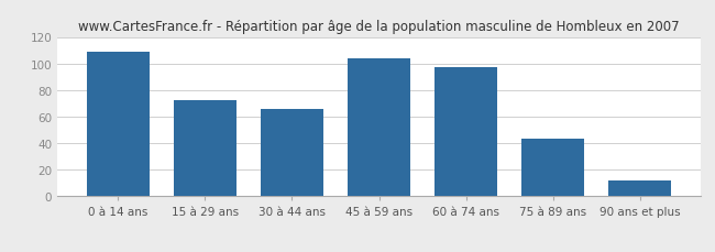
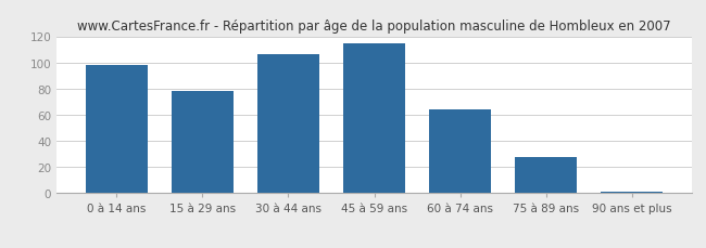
0 à 14 ans: 109 -> 98
15 à 29 ans: 72 -> 78
30 à 44 ans: 66 -> 106
45 à 59 ans: 104 -> 115
60 à 74 ans: 97 -> 64
75 à 89 ans: 43 -> 28
90 ans et plus: 12 -> 1
